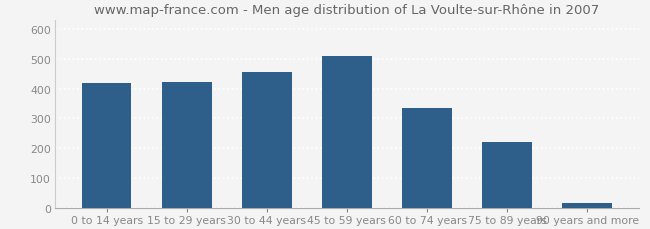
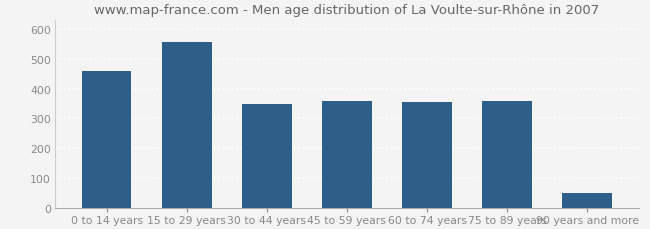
0 to 14 years: 420 -> 460
15 to 29 years: 422 -> 555
30 to 44 years: 456 -> 350
45 to 59 years: 511 -> 360
60 to 74 years: 335 -> 355
75 to 89 years: 222 -> 360
90 years and more: 18 -> 50
